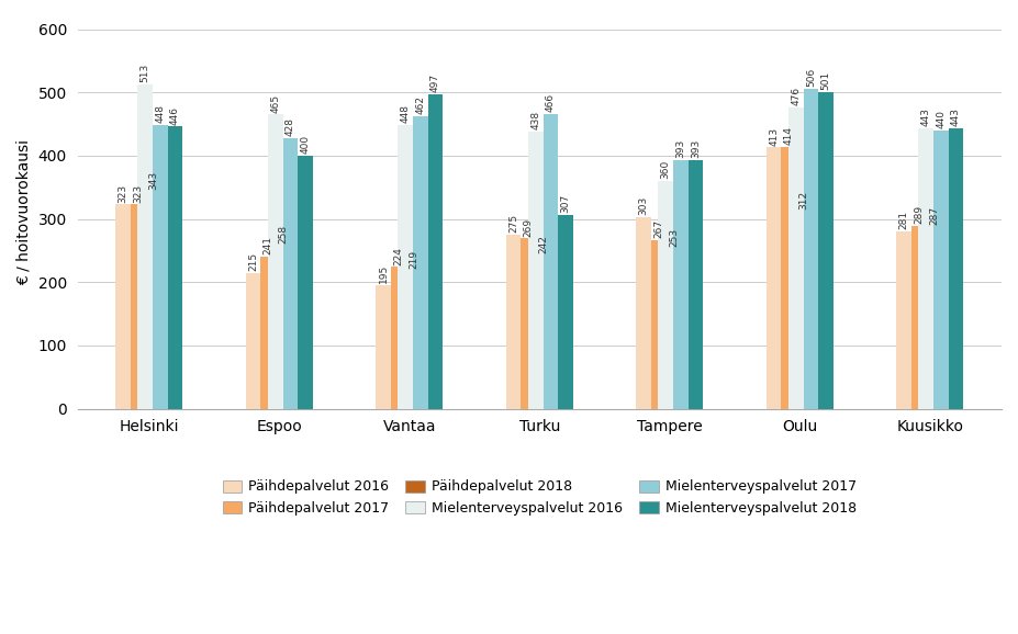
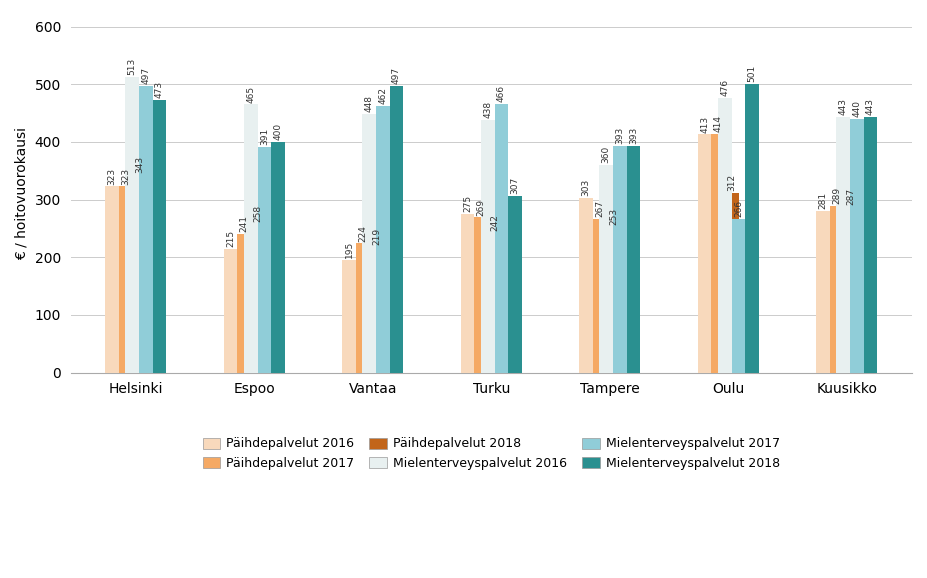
Mielenterveyspalvelut 2017/Helsinki: 448 -> 497
Mielenterveyspalvelut 2018/Helsinki: 446 -> 473
Mielenterveyspalvelut 2017/Espoo: 428 -> 391
Mielenterveyspalvelut 2017/Oulu: 506 -> 266
